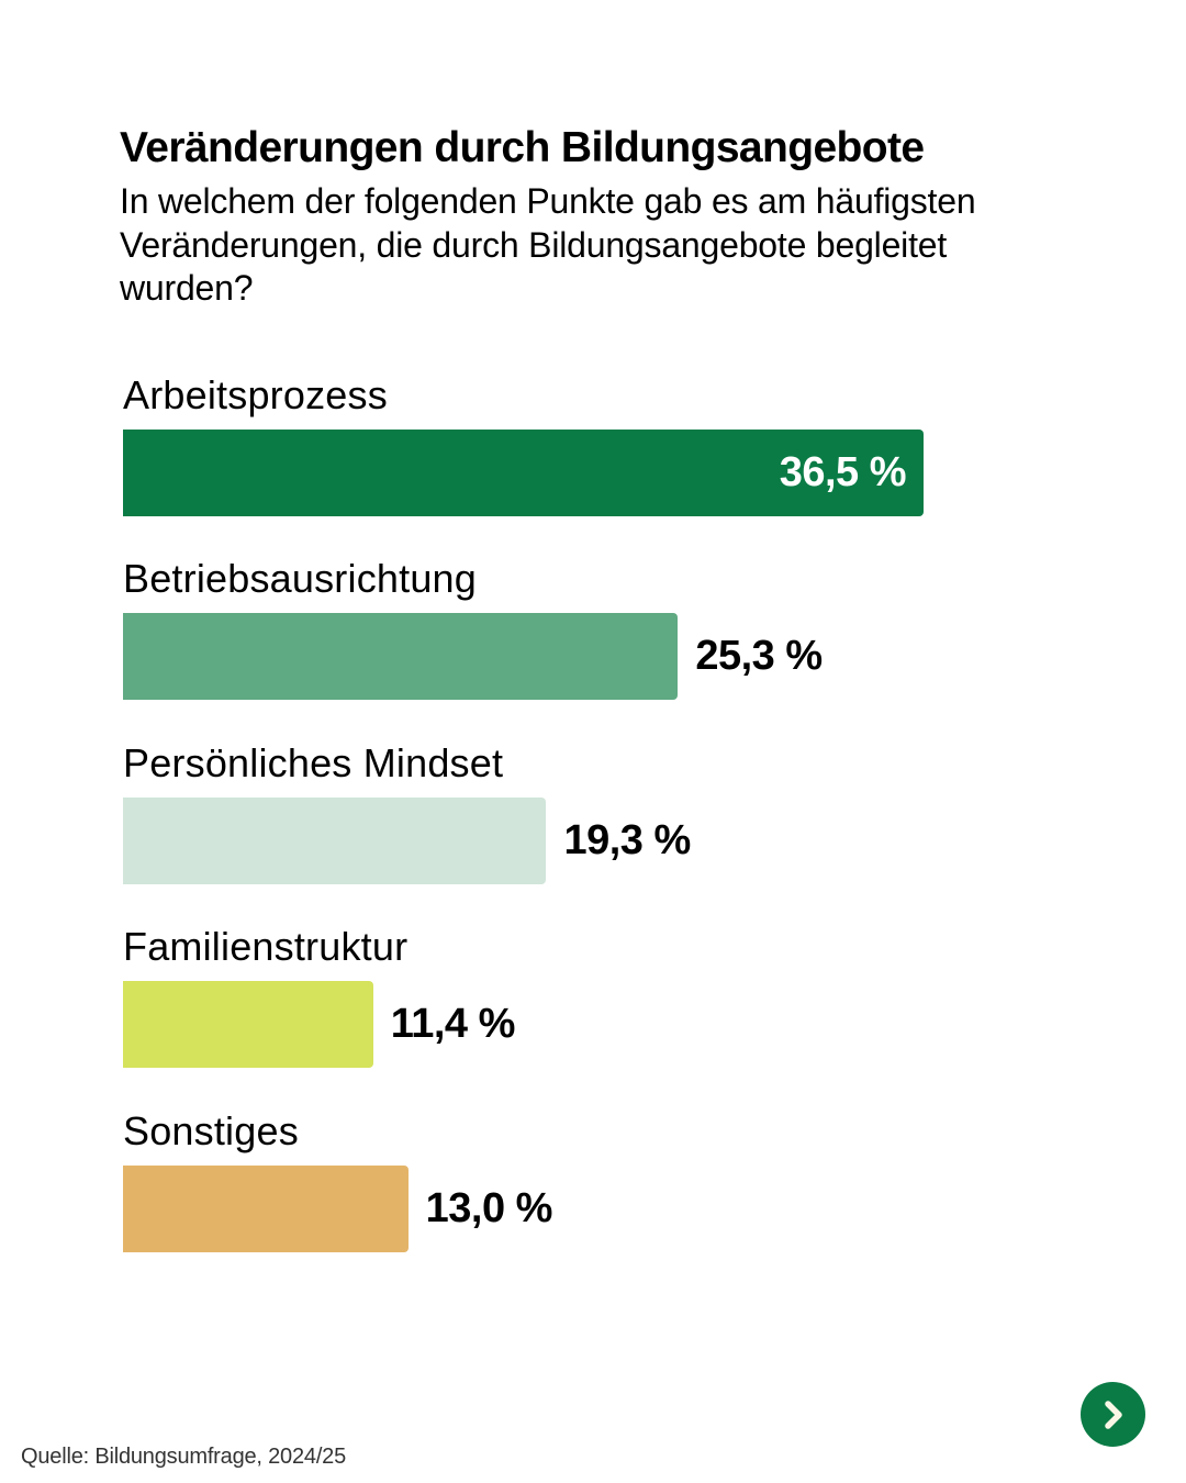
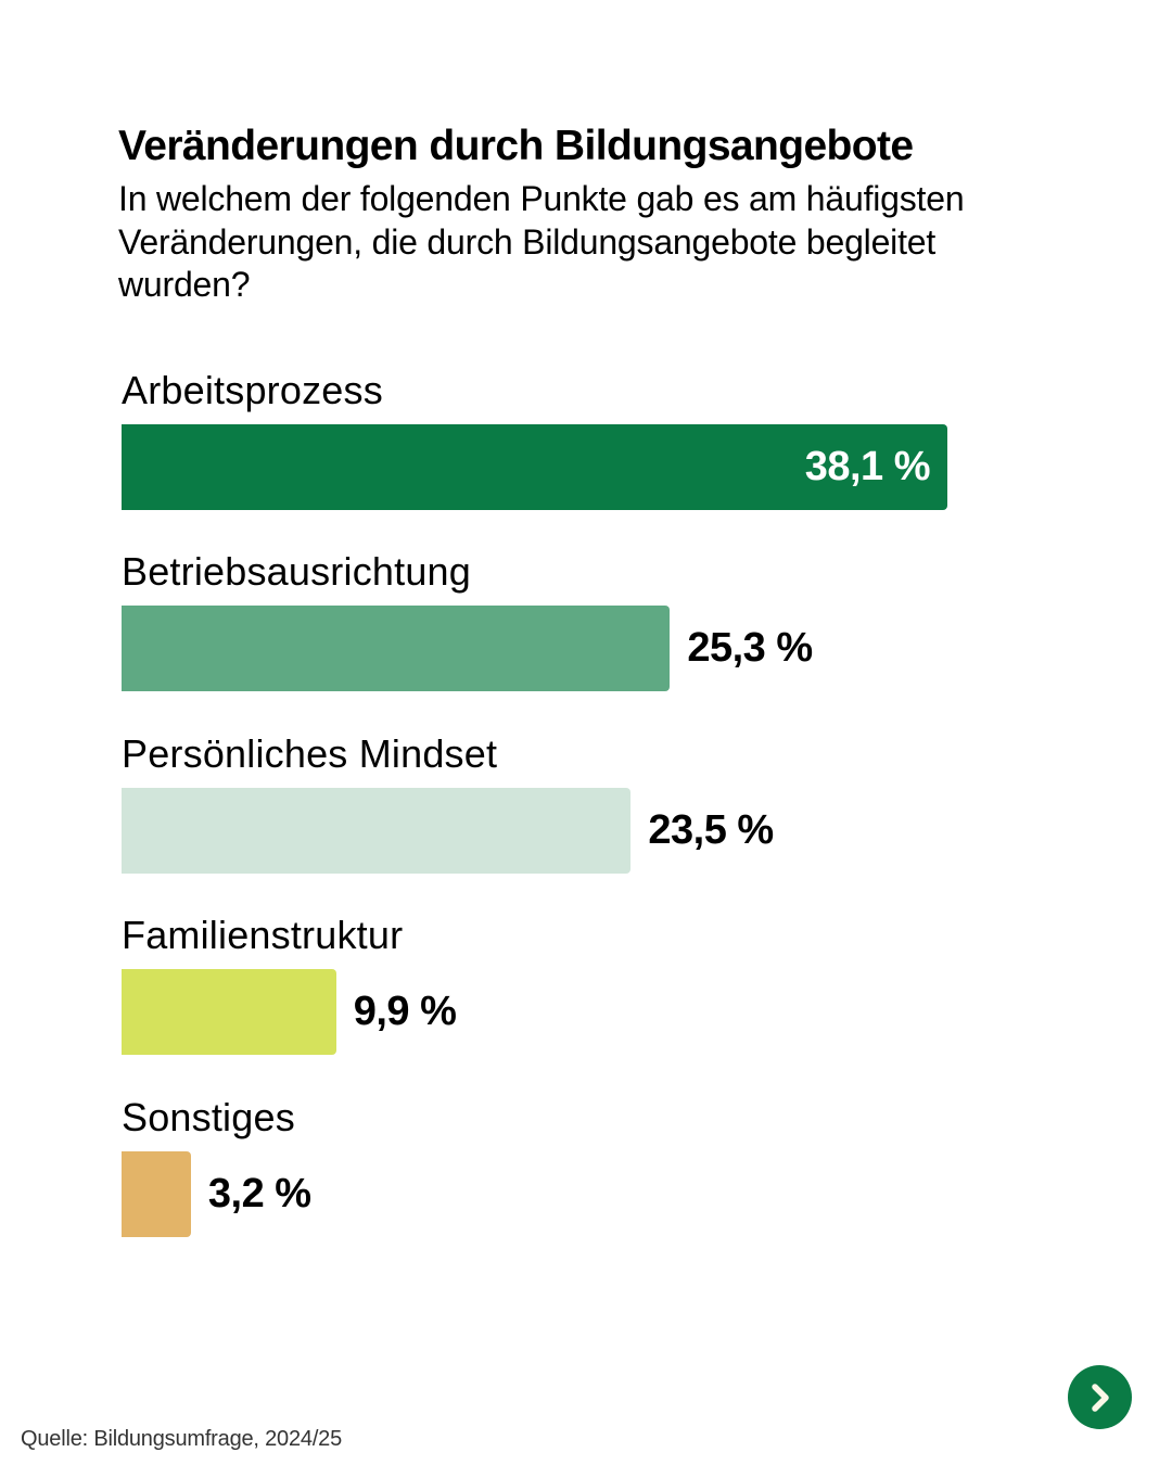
Arbeitsprozess: 36,5 -> 38,1
Persönliches Mindset: 19,3 -> 23,5
Familienstruktur: 11,4 -> 9,9
Sonstiges: 13,0 -> 3,2
